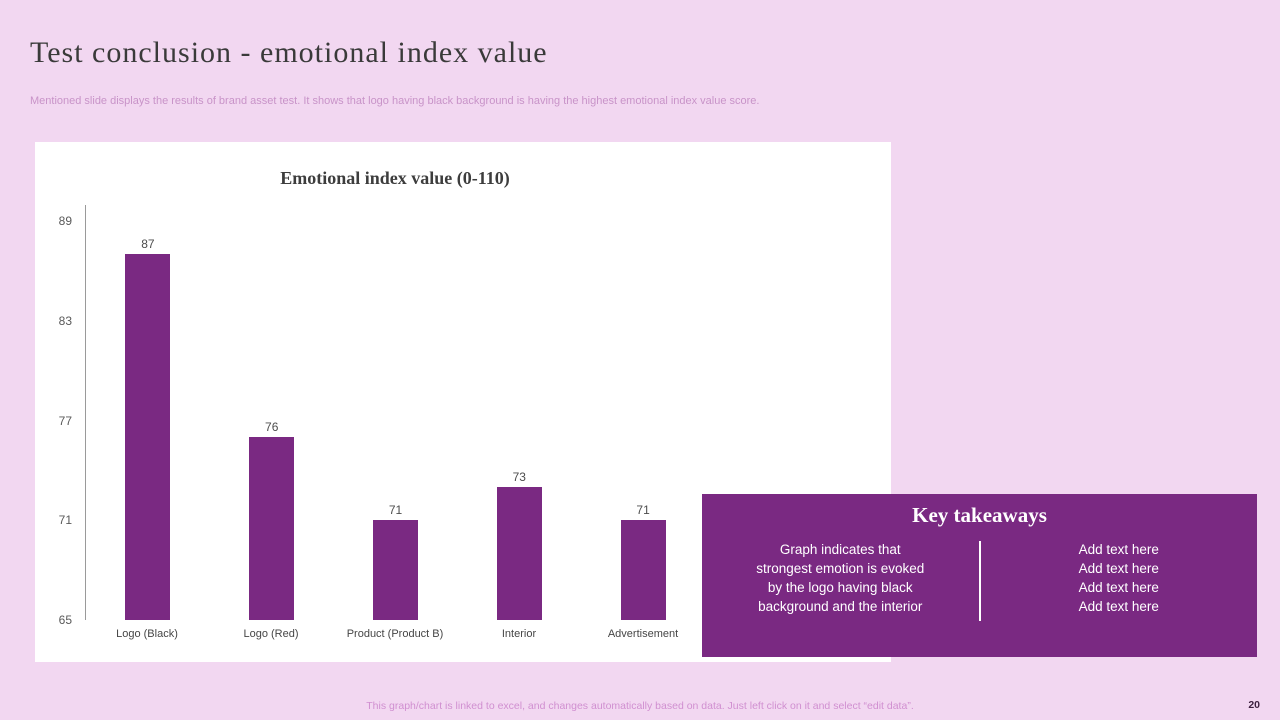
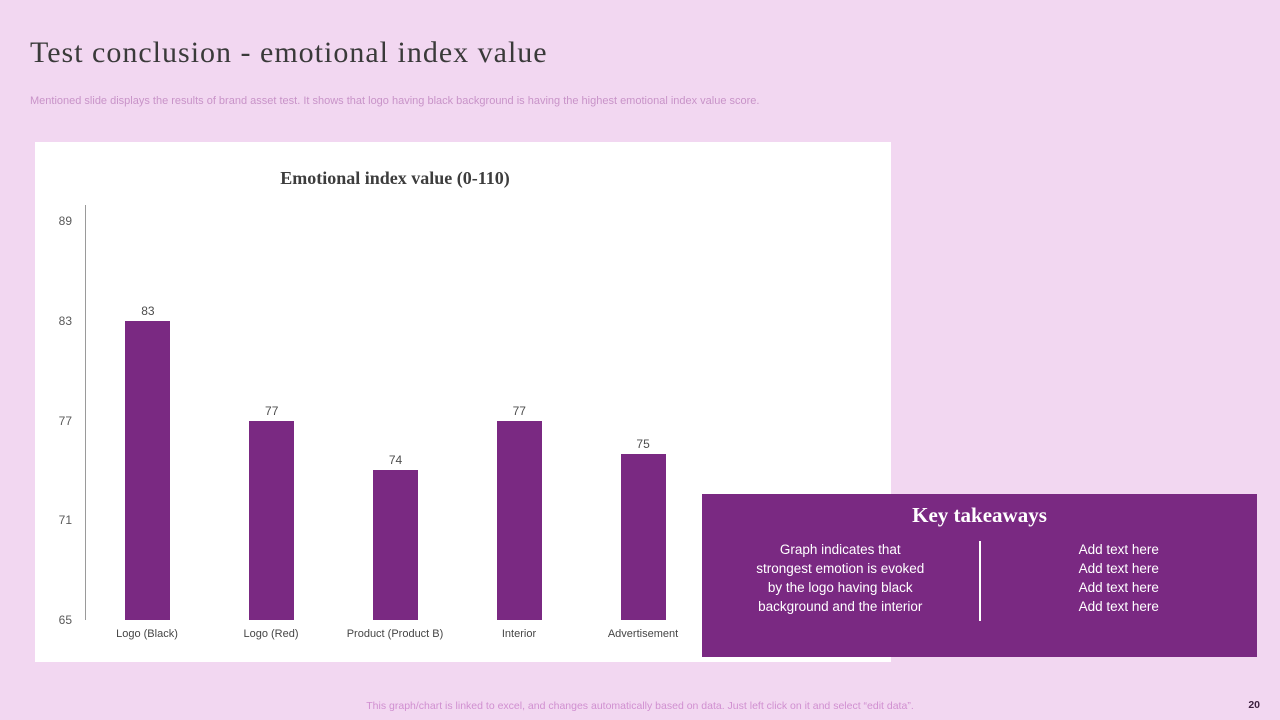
Logo (Black): 87 -> 83
Logo (Red): 76 -> 77
Product (Product B): 71 -> 74
Interior: 73 -> 77
Advertisement: 71 -> 75
